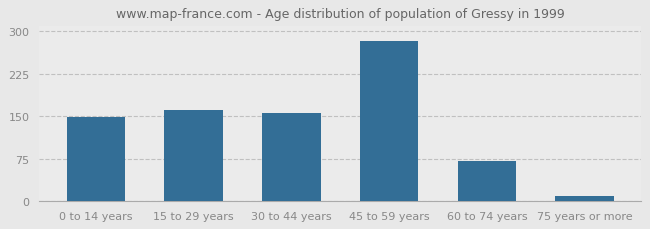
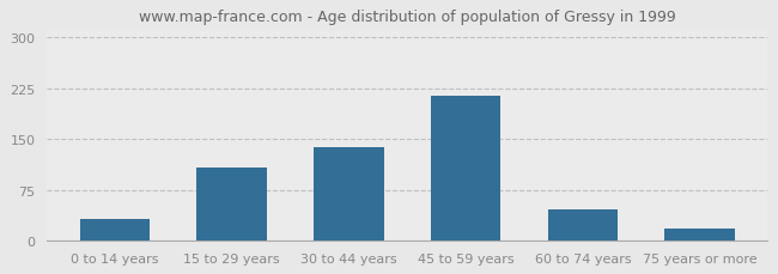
0 to 14 years: 148 -> 32
15 to 29 years: 160 -> 108
30 to 44 years: 156 -> 138
45 to 59 years: 283 -> 214
60 to 74 years: 71 -> 46
75 years or more: 8 -> 18
